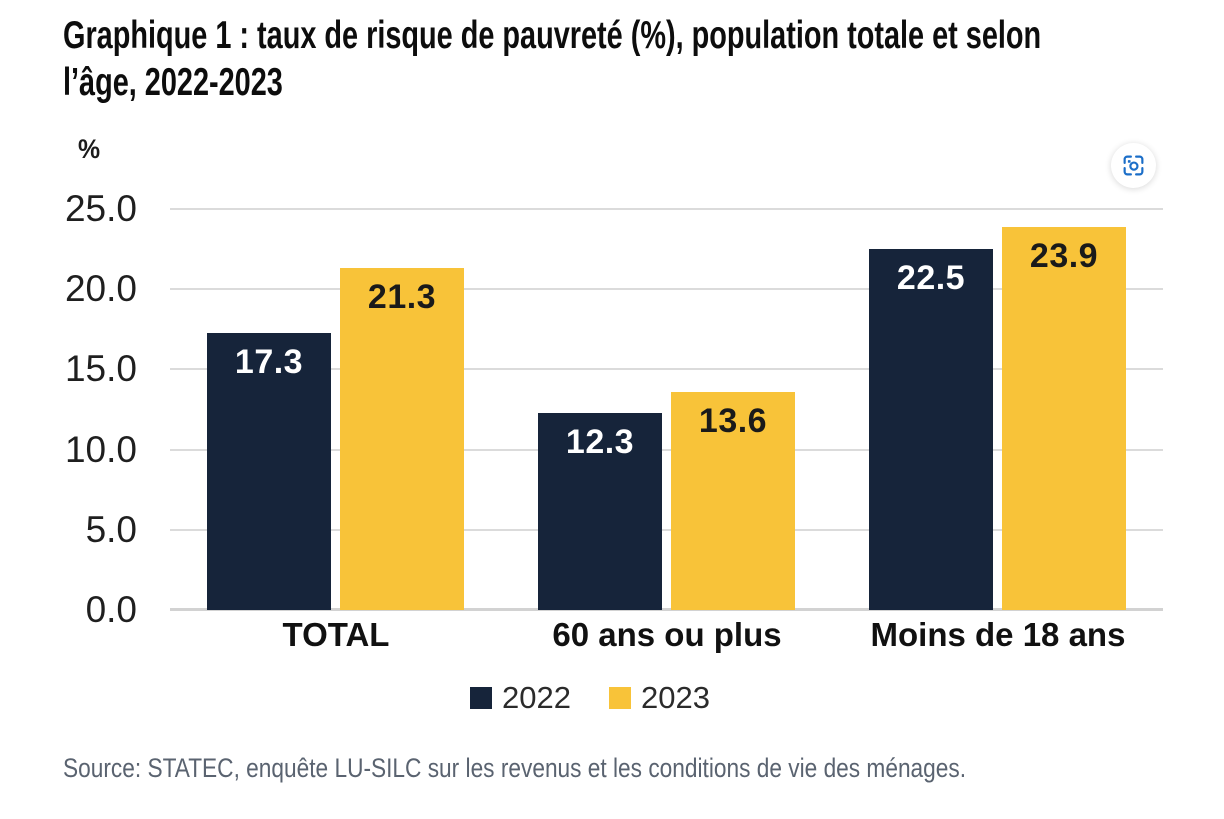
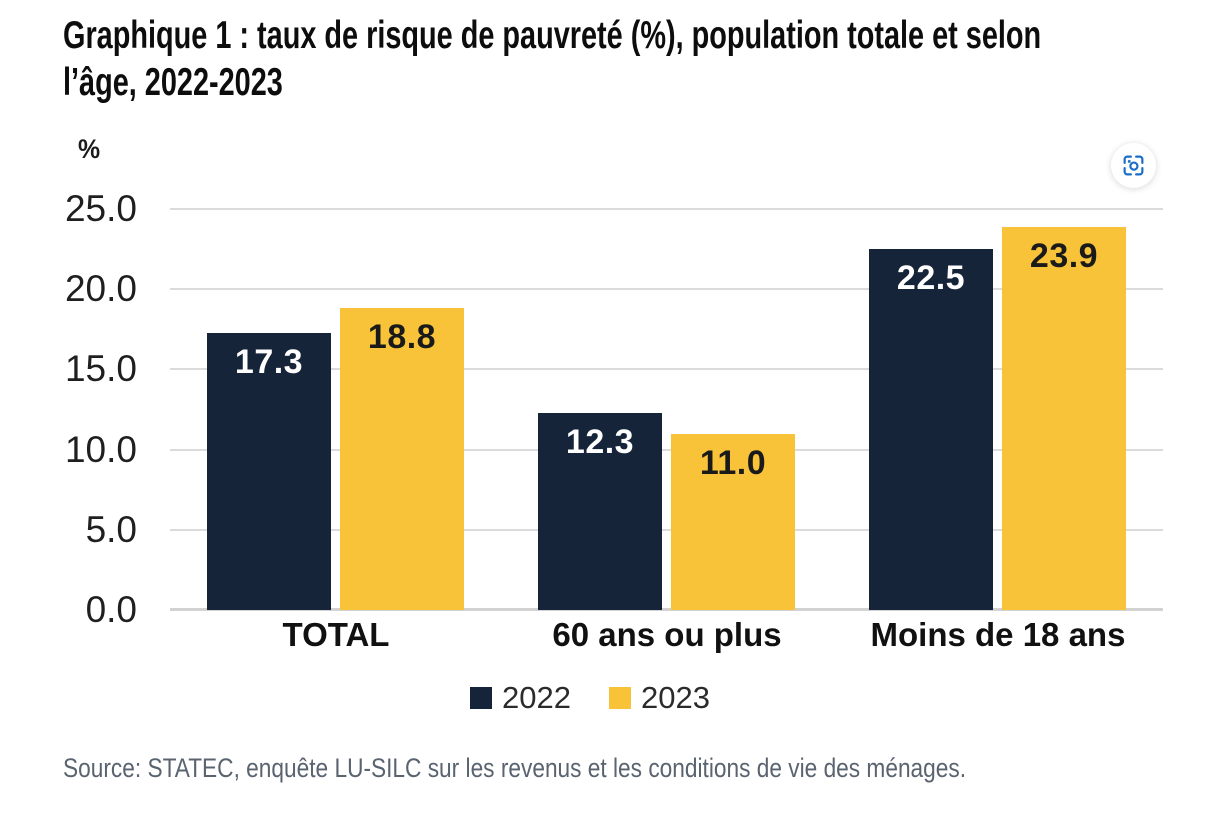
2023/TOTAL: 21.3 -> 18.8
2023/60 ans ou plus: 13.6 -> 11.0
